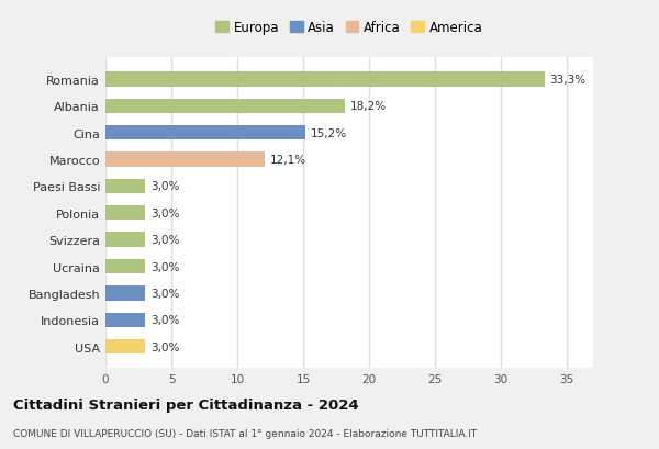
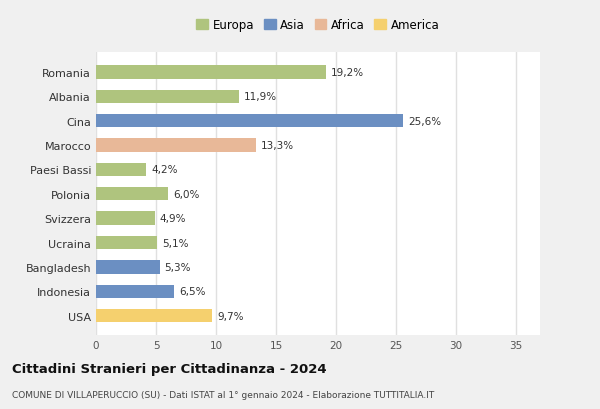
Romania: 33,3% -> 19,2%
Albania: 18,2% -> 11,9%
Cina: 15,2% -> 25,6%
Marocco: 12,1% -> 13,3%
Paesi Bassi: 3,0% -> 4,2%
Polonia: 3,0% -> 6,0%
Svizzera: 3,0% -> 4,9%
Ucraina: 3,0% -> 5,1%
Bangladesh: 3,0% -> 5,3%
Indonesia: 3,0% -> 6,5%
USA: 3,0% -> 9,7%
